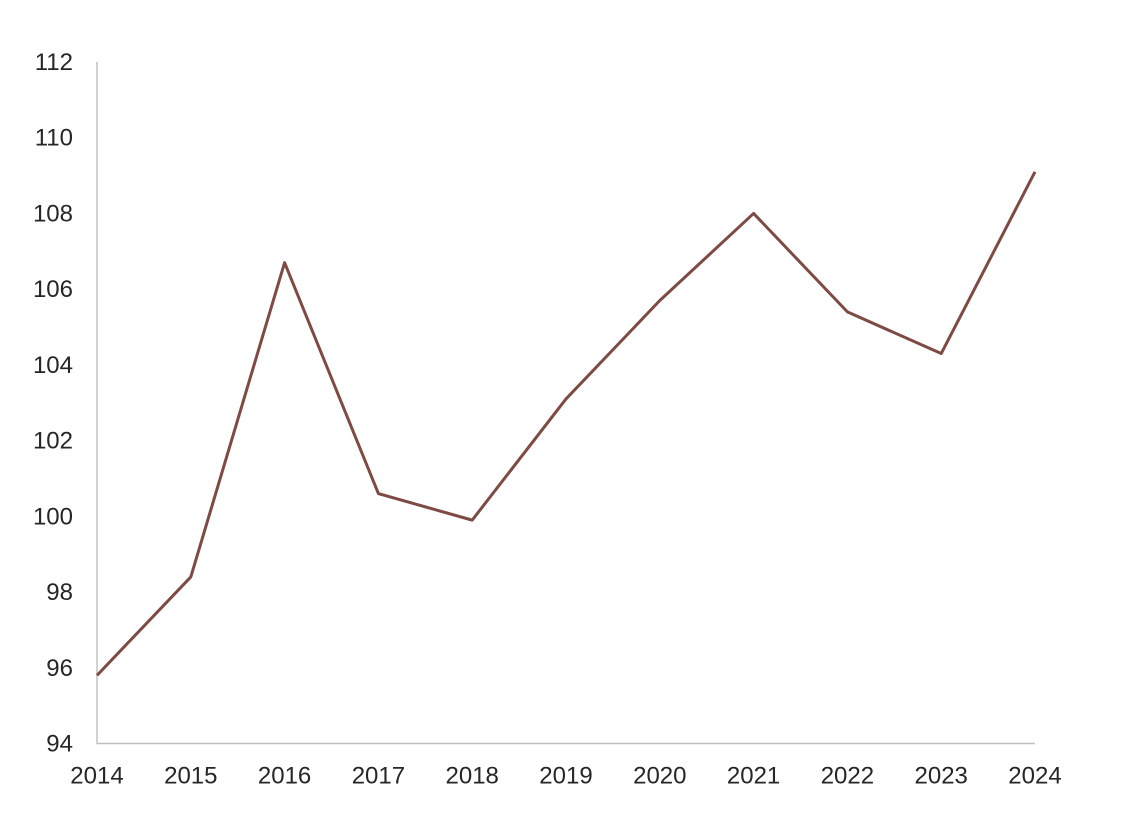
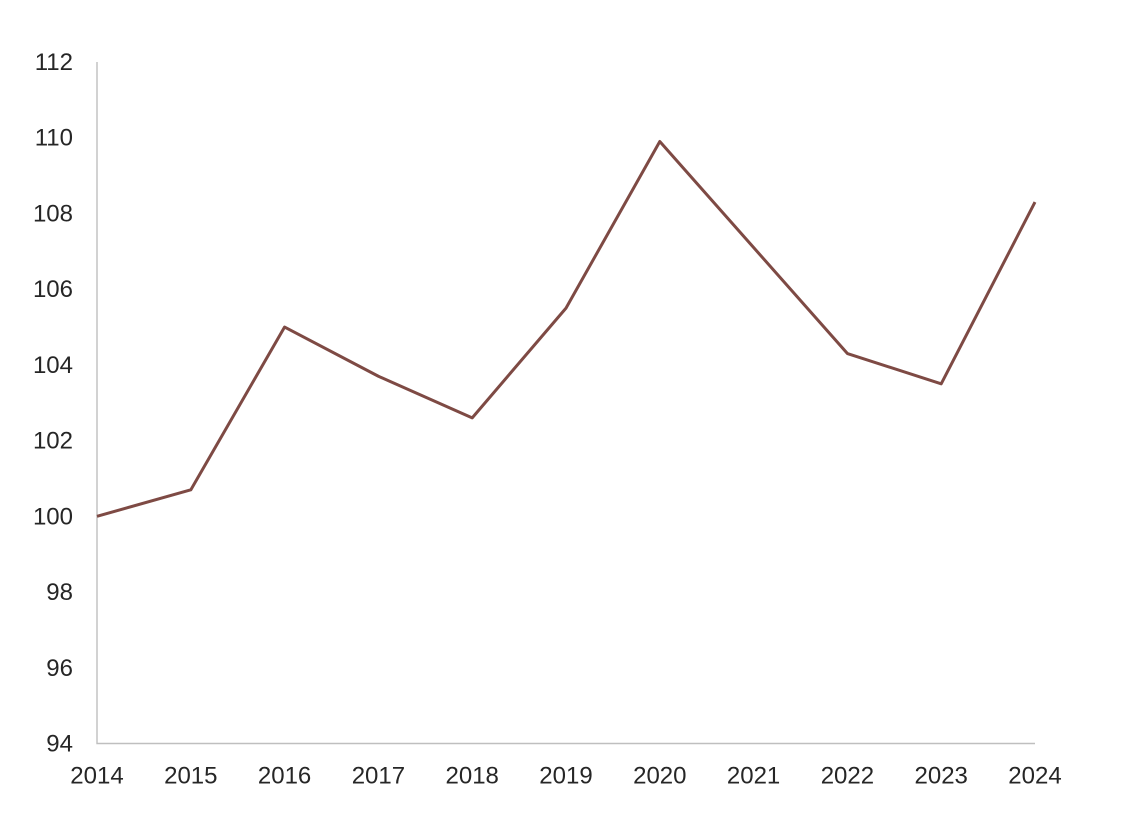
2014: 95.8 -> 100.0
2015: 98.4 -> 100.7
2016: 106.7 -> 105.0
2017: 100.6 -> 103.7
2018: 99.9 -> 102.6
2019: 103.1 -> 105.5
2020: 105.7 -> 109.9
2021: 108.0 -> 107.1
2022: 105.4 -> 104.3
2023: 104.3 -> 103.5
2024: 109.1 -> 108.3
